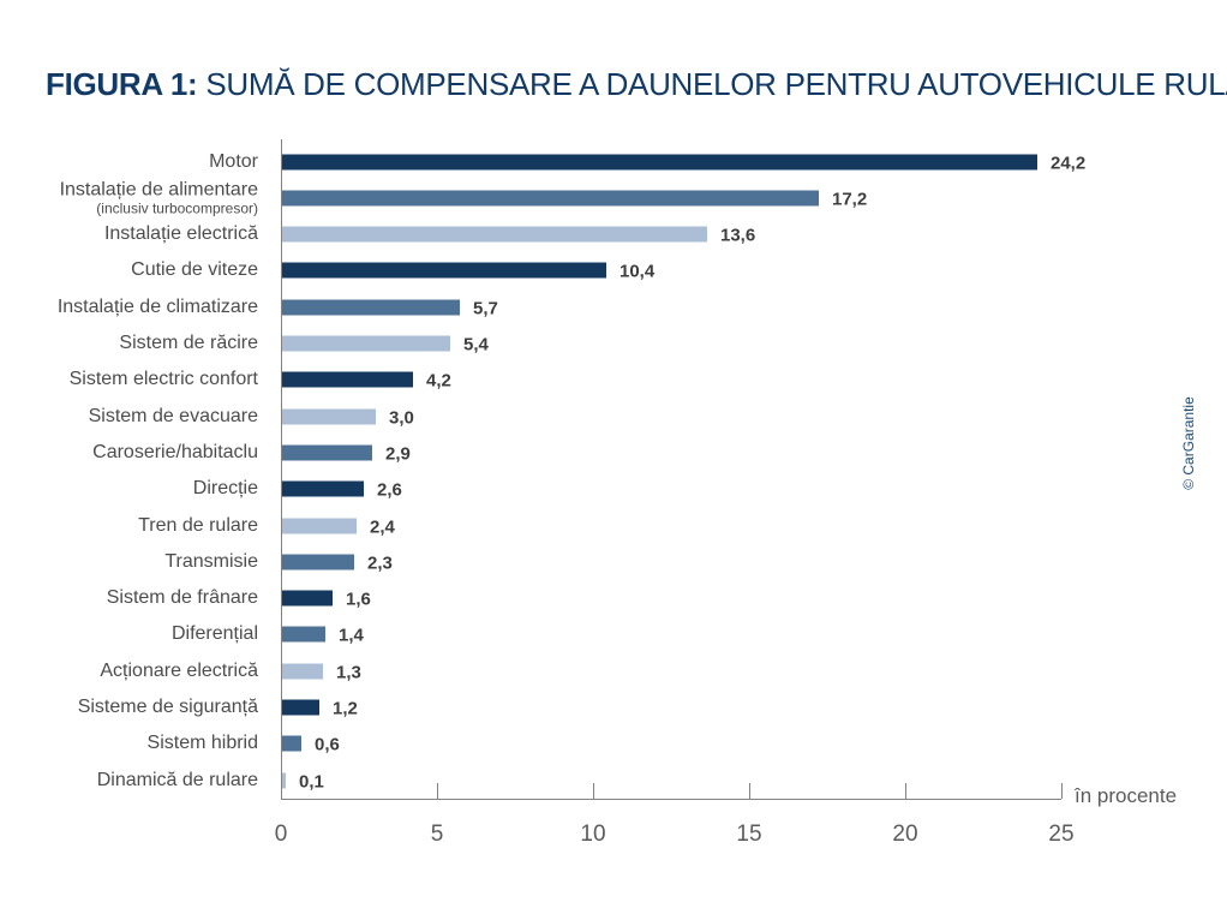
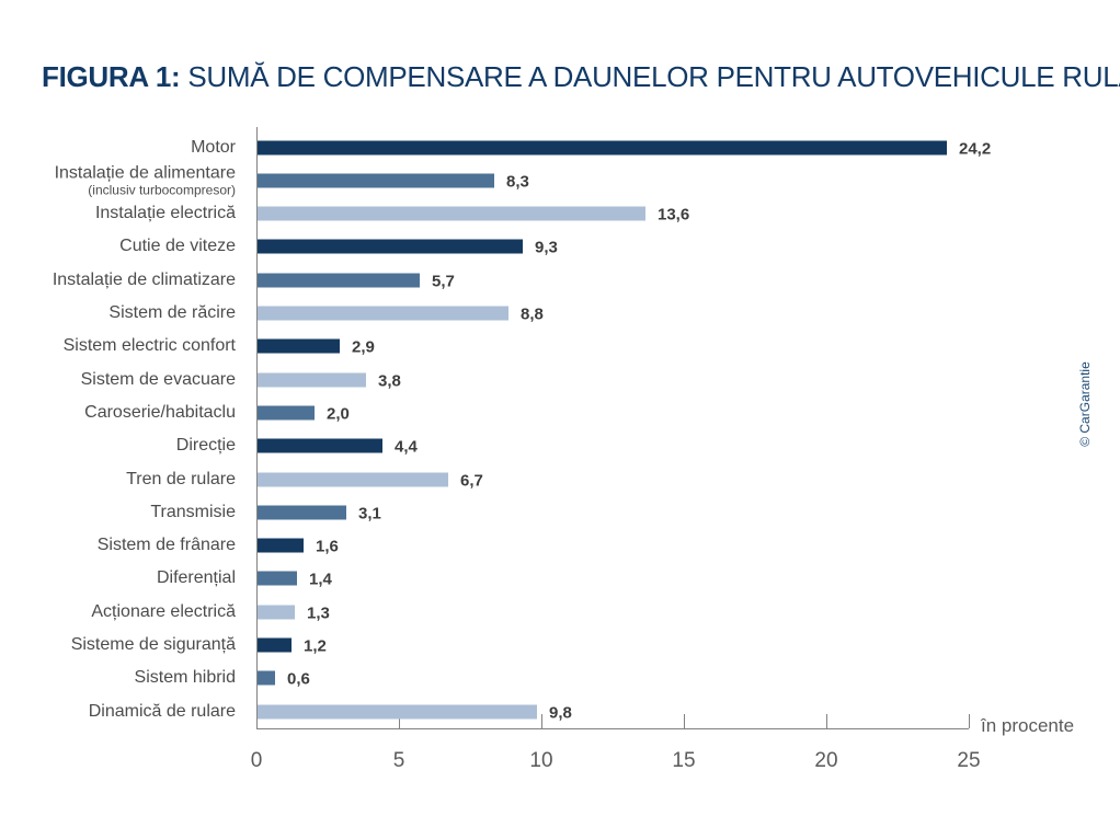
Instalație de alimentare: 17,2 -> 8,3
Cutie de viteze: 10,4 -> 9,3
Sistem de răcire: 5,4 -> 8,8
Sistem electric confort: 4,2 -> 2,9
Sistem de evacuare: 3,0 -> 3,8
Caroserie/habitaclu: 2,9 -> 2,0
Direcție: 2,6 -> 4,4
Tren de rulare: 2,4 -> 6,7
Transmisie: 2,3 -> 3,1
Dinamică de rulare: 0,1 -> 9,8
